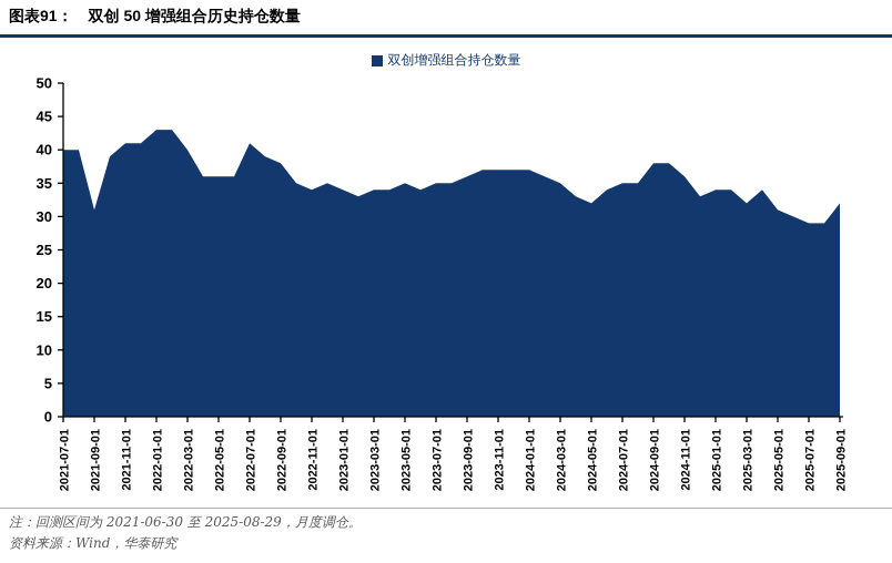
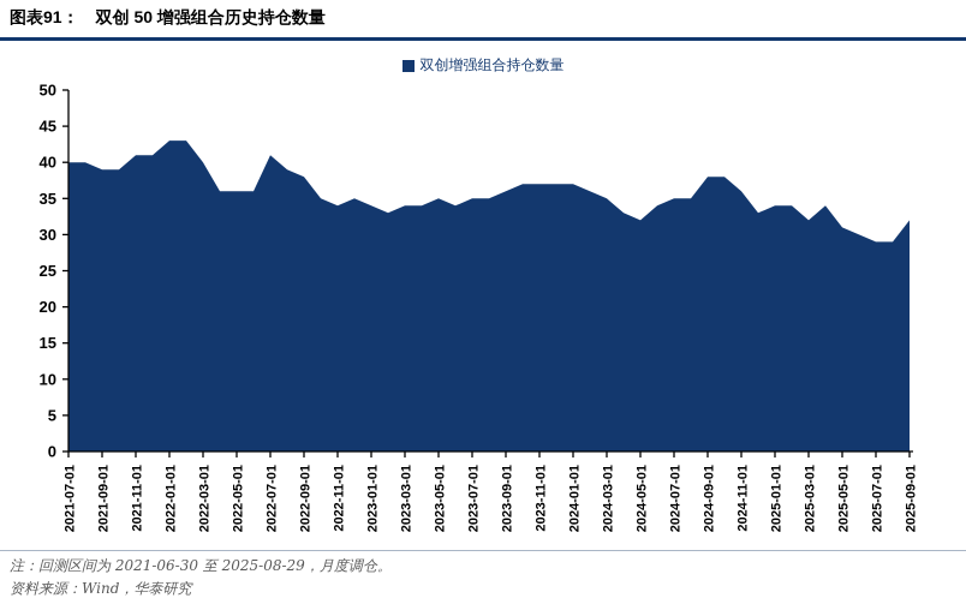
2021-09-01: 31 -> 39
